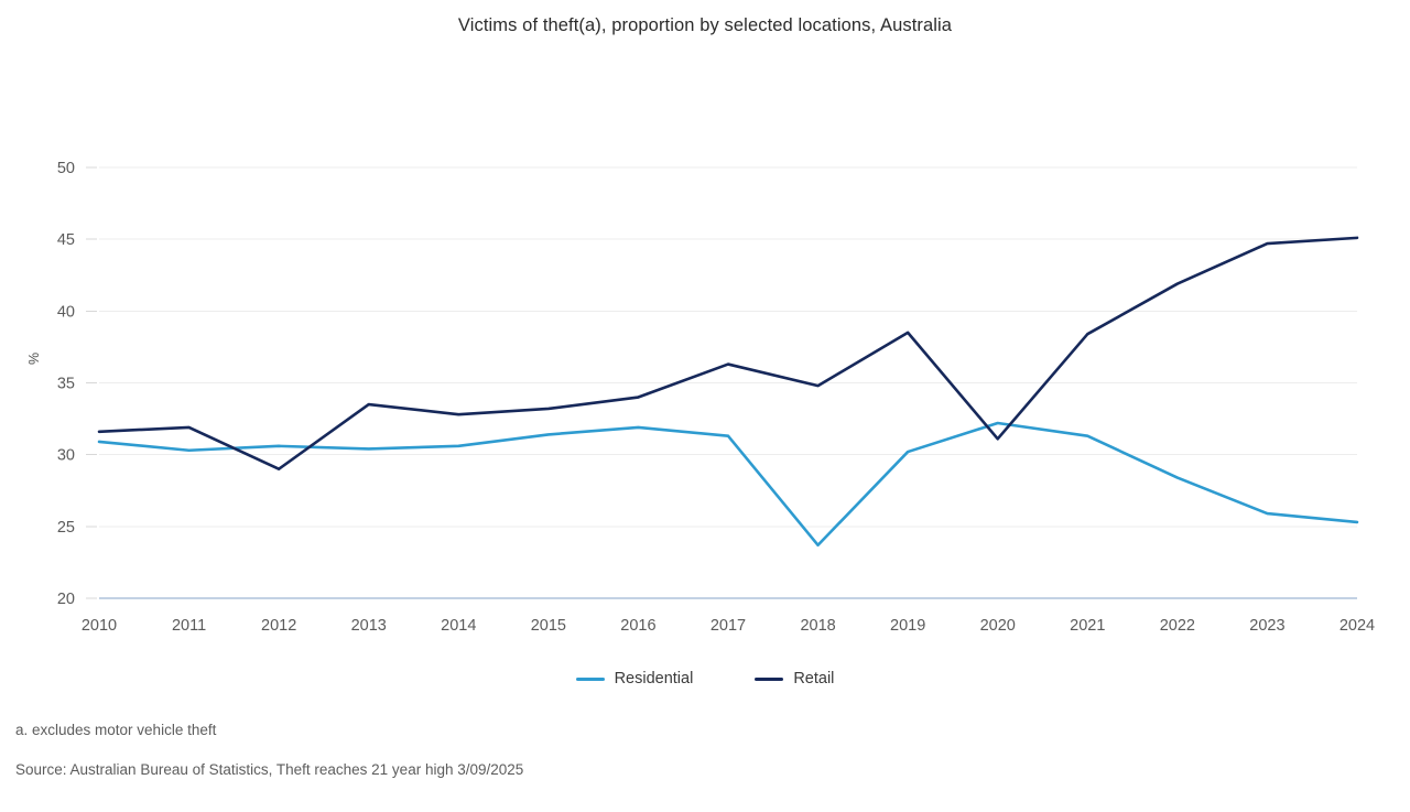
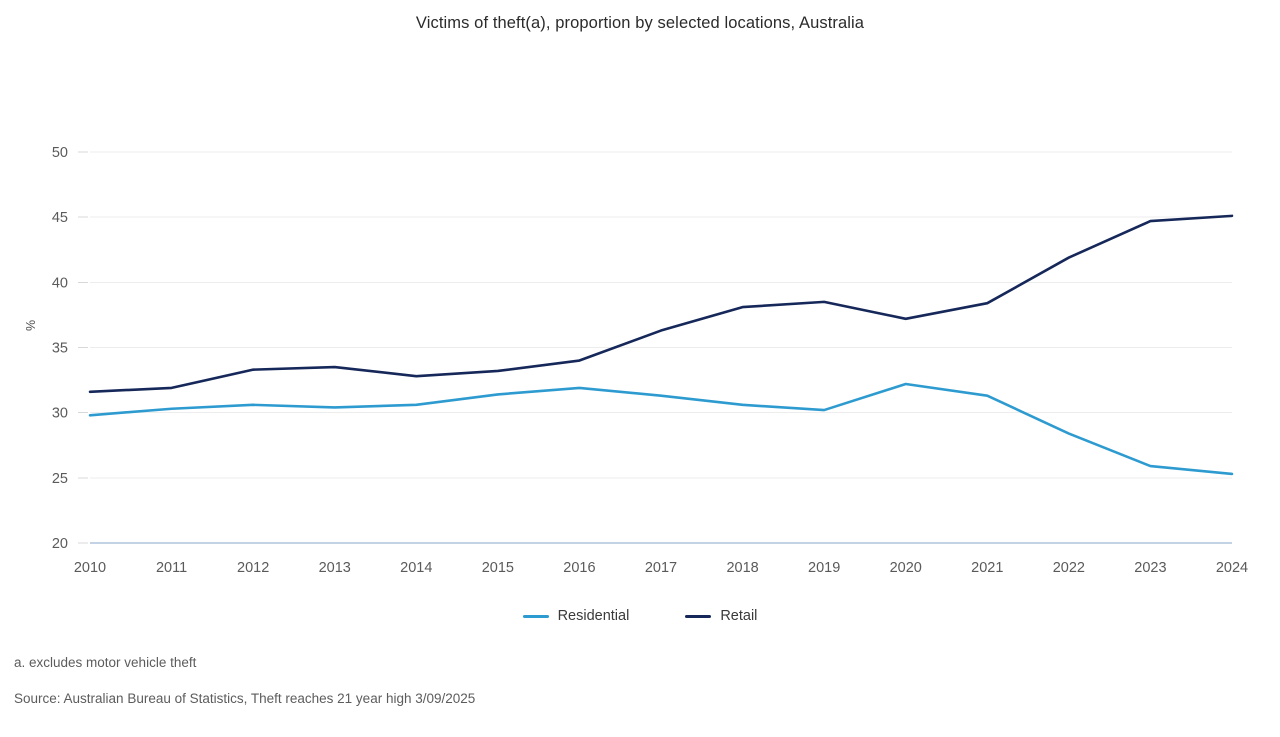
Residential/2010: 30.9 -> 29.8
Retail/2012: 29.0 -> 33.3
Residential/2018: 23.7 -> 30.6
Retail/2018: 34.8 -> 38.1
Retail/2020: 31.1 -> 37.2
